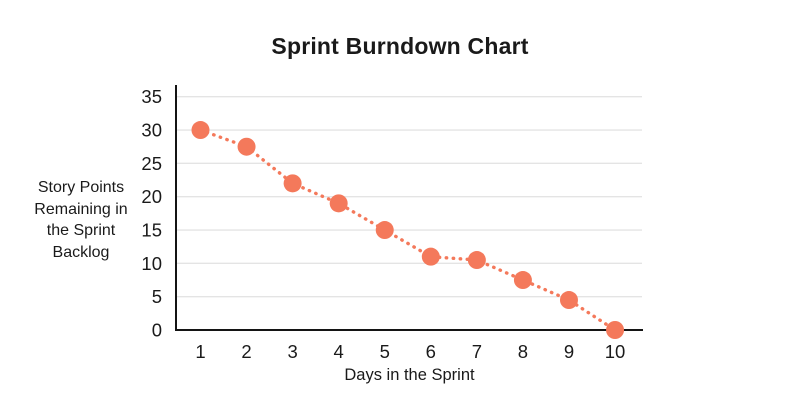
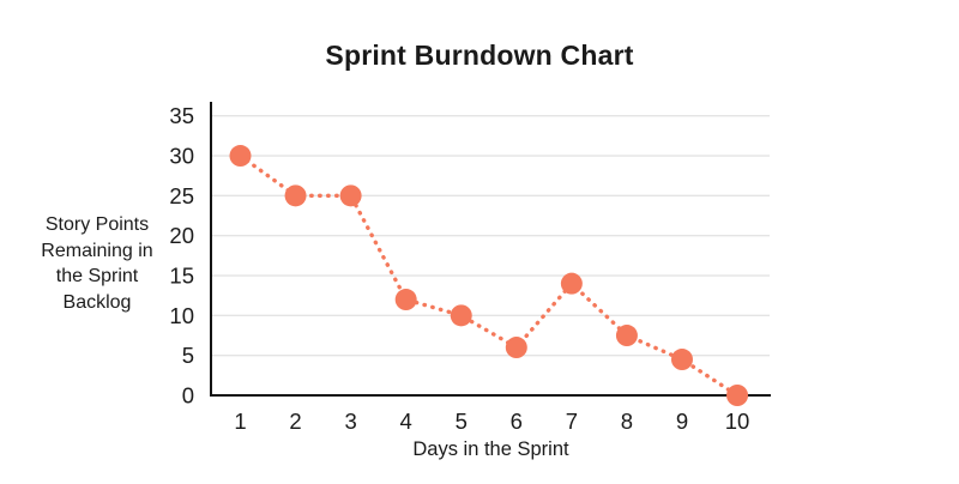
2: 28 -> 25
3: 22 -> 25
4: 19 -> 12
5: 15 -> 10
6: 11 -> 6
7: 10 -> 14
